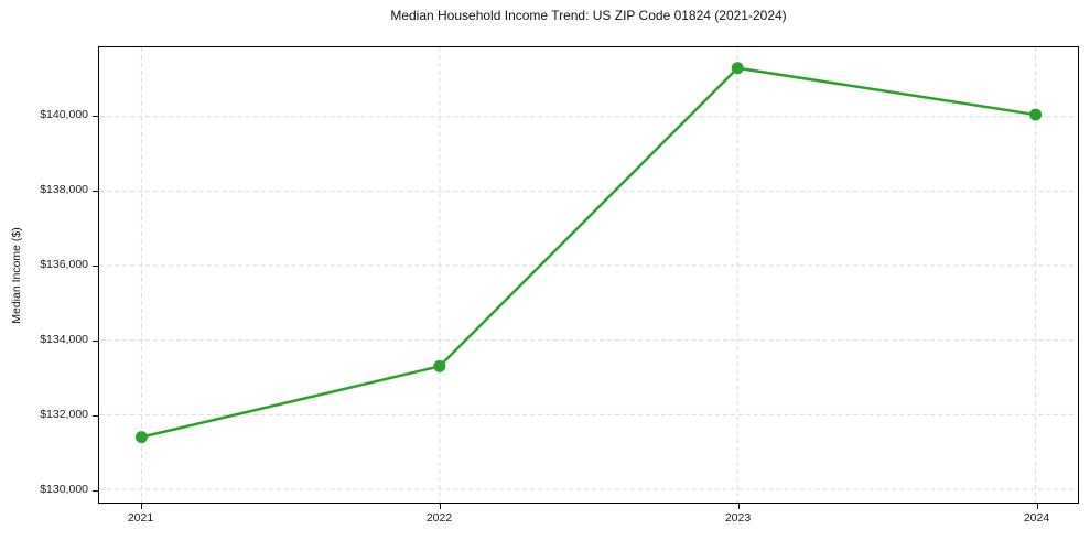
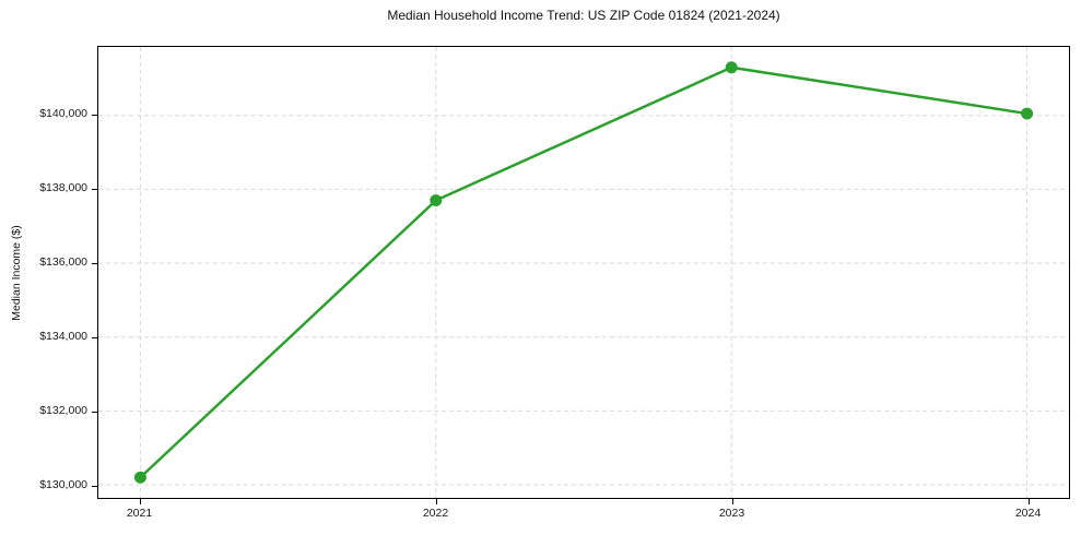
2021: $131400 -> $130200
2022: $133300 -> $137700
